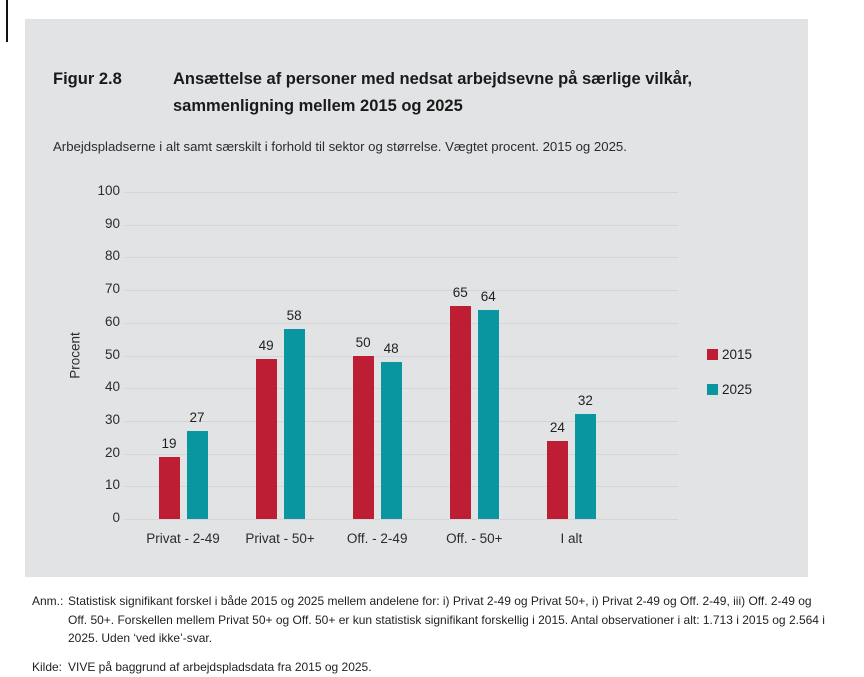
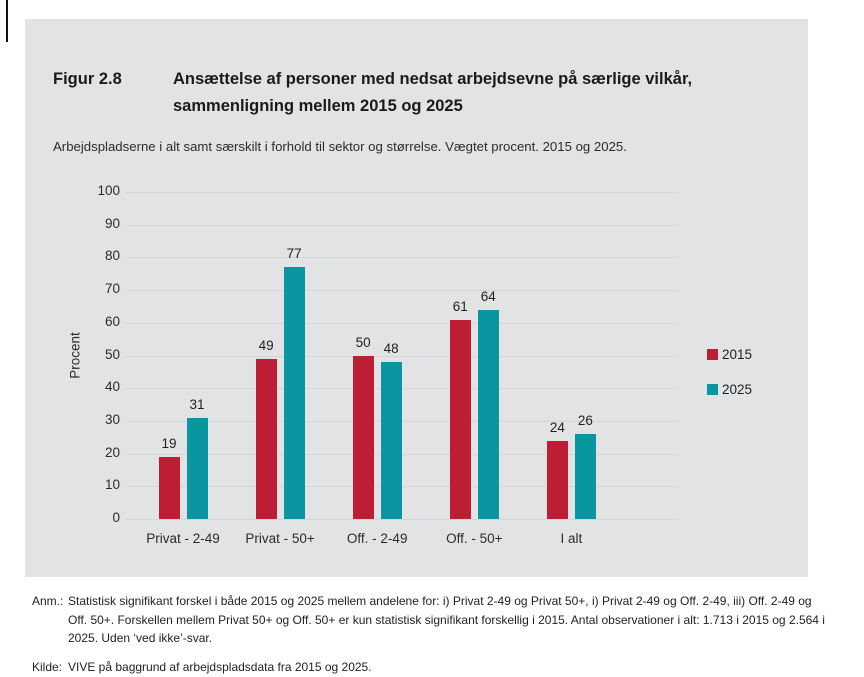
2025/Privat - 2-49: 27 -> 31
2025/Privat - 50+: 58 -> 77
2015/Off. - 50+: 65 -> 61
2025/I alt: 32 -> 26
